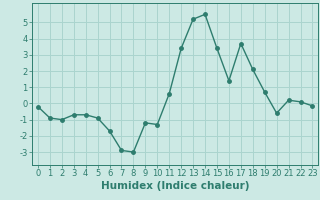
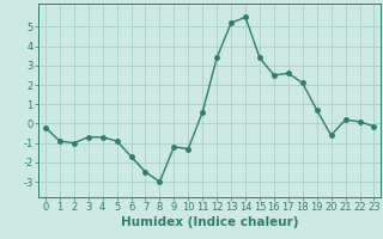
7: -2.9 -> -2.5
16: 1.4 -> 2.5
17: 3.7 -> 2.6
